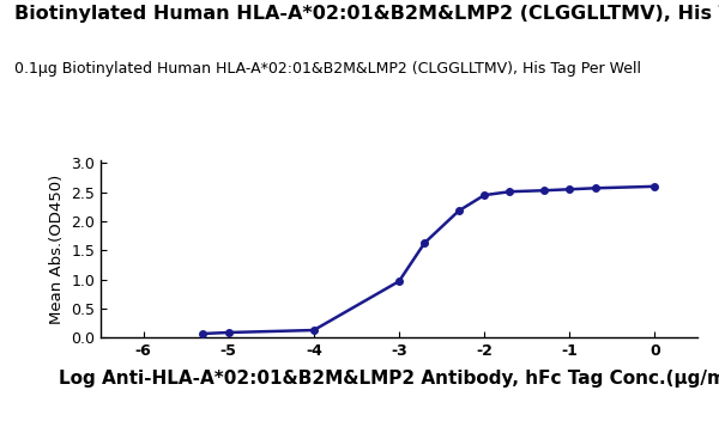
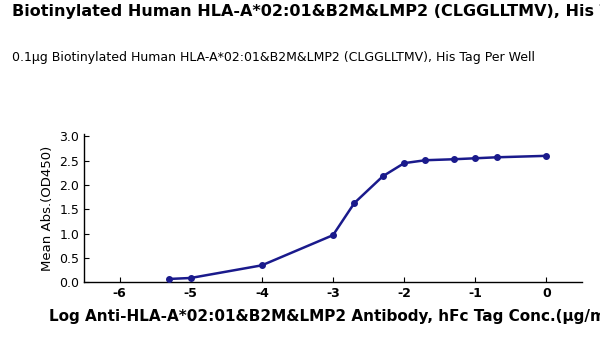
-4: 0.13 -> 0.35
